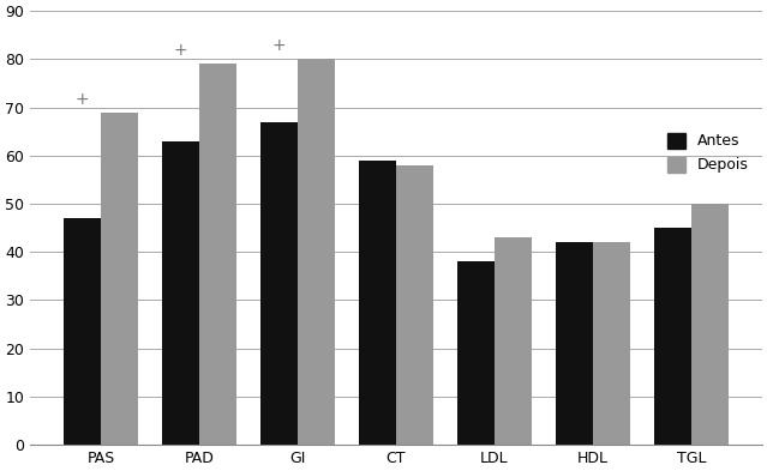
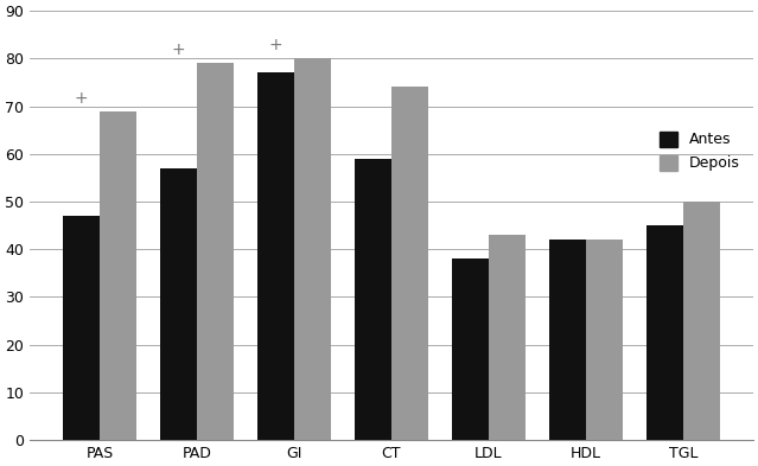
Antes/PAD: 63 -> 57
Antes/GI: 67 -> 77
Depois/CT: 58 -> 74
